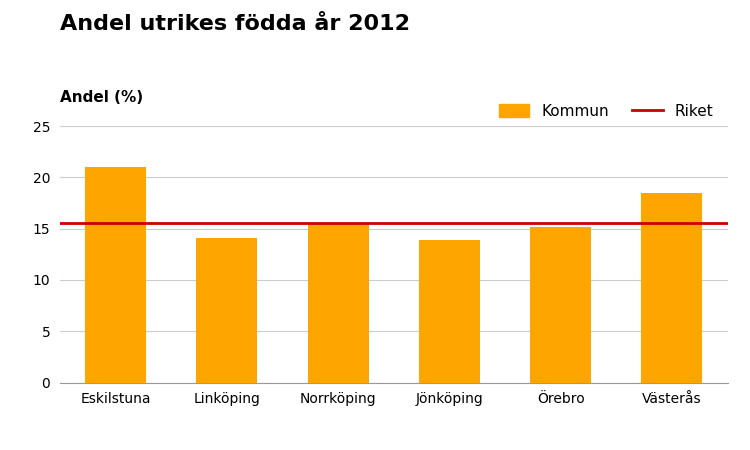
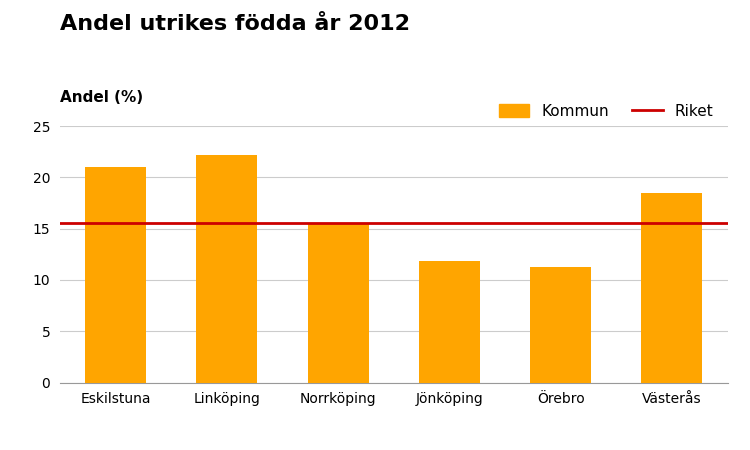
Linköping: 14.1 -> 22.2
Jönköping: 13.9 -> 11.8
Örebro: 15.2 -> 11.3
